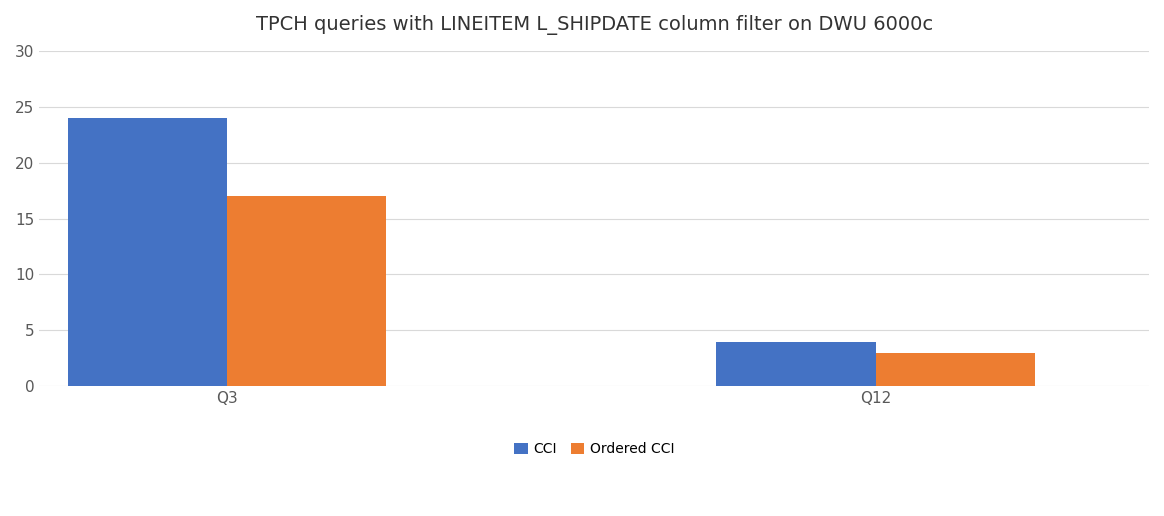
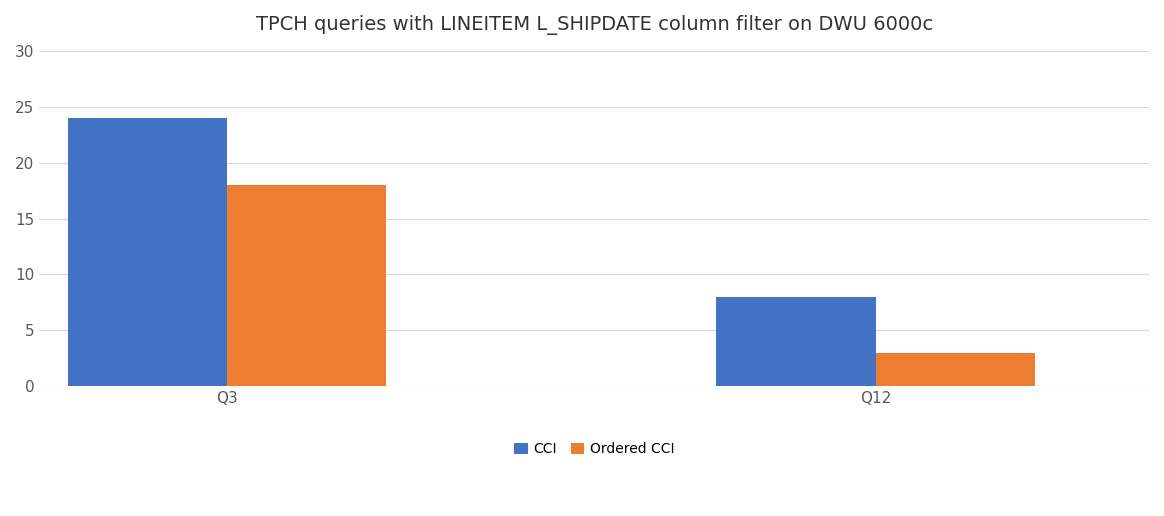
Ordered CCI/Q3: 17 -> 18
CCI/Q12: 4 -> 8
